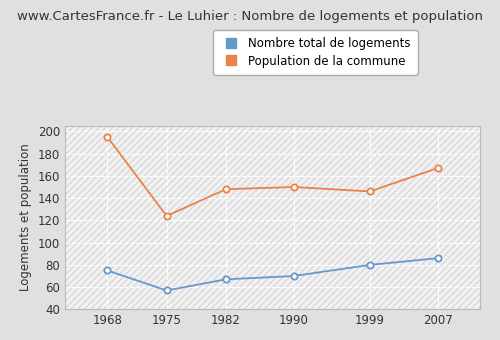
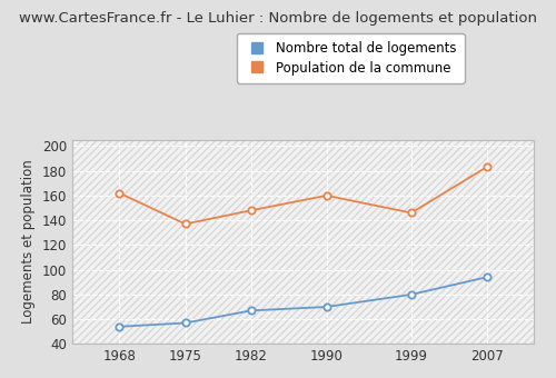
Nombre total de logements/1968: 75 -> 54
Population de la commune/1968: 195 -> 162
Population de la commune/1975: 124 -> 137
Population de la commune/1990: 150 -> 160
Nombre total de logements/2007: 86 -> 94
Population de la commune/2007: 167 -> 183
